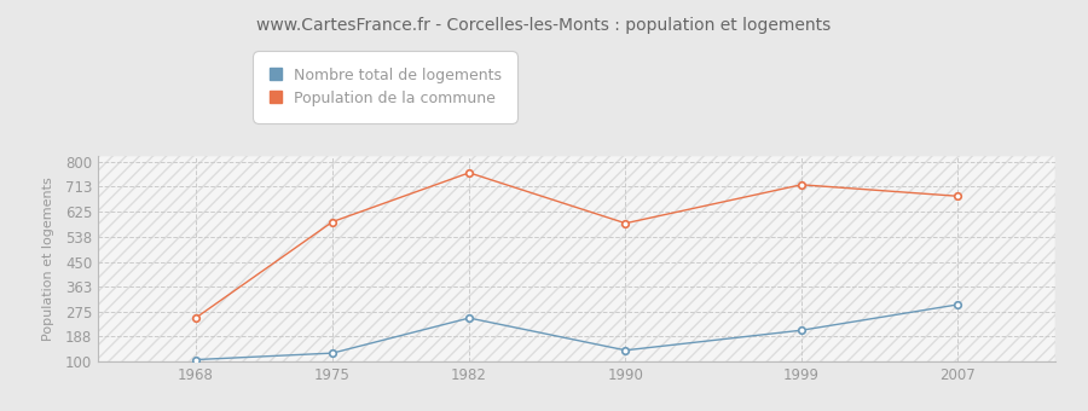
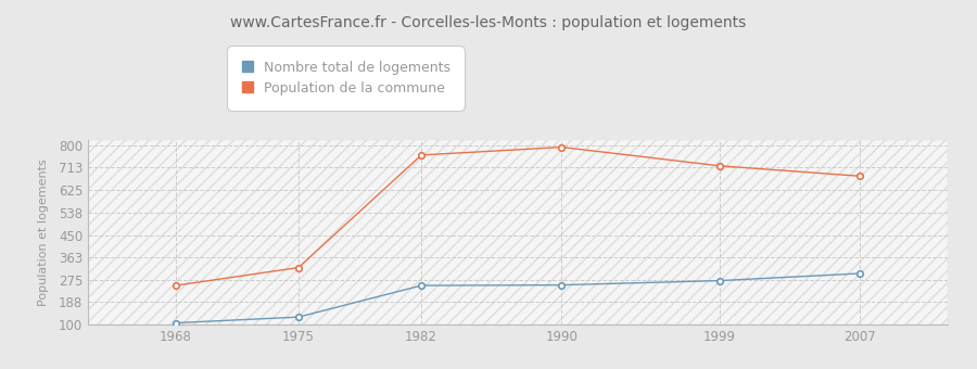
Population de la commune/1975: 590 -> 323
Nombre total de logements/1990: 140 -> 255
Population de la commune/1990: 585 -> 793
Nombre total de logements/1999: 210 -> 272
